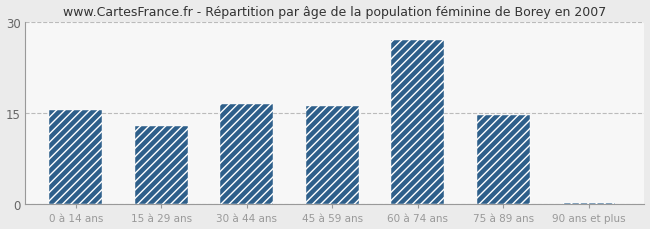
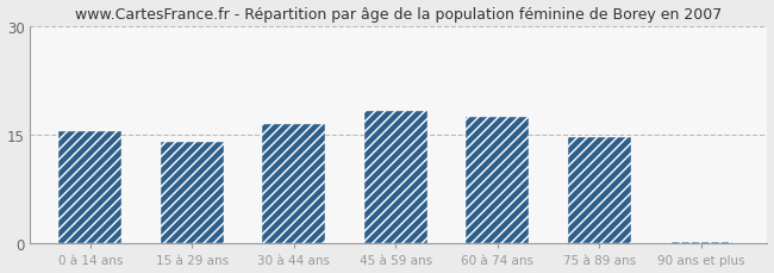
15 à 29 ans: 12.8 -> 14.0
45 à 59 ans: 16.2 -> 18.2
60 à 74 ans: 27.0 -> 17.5
